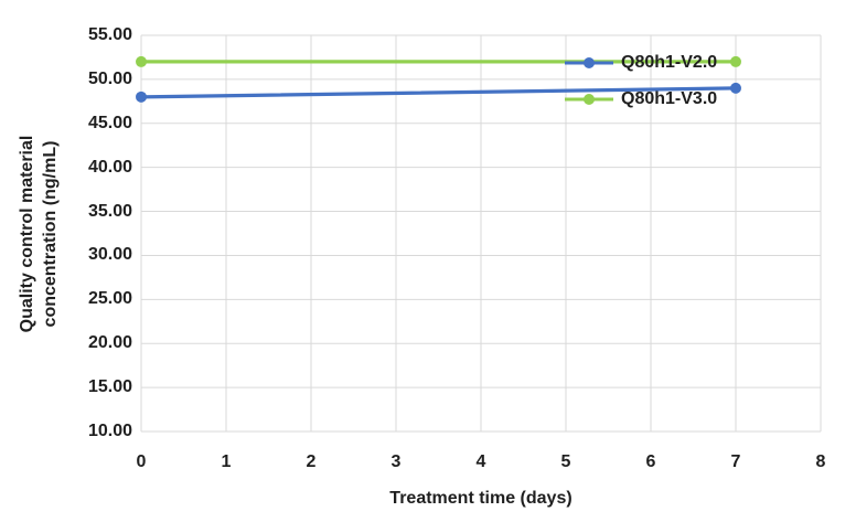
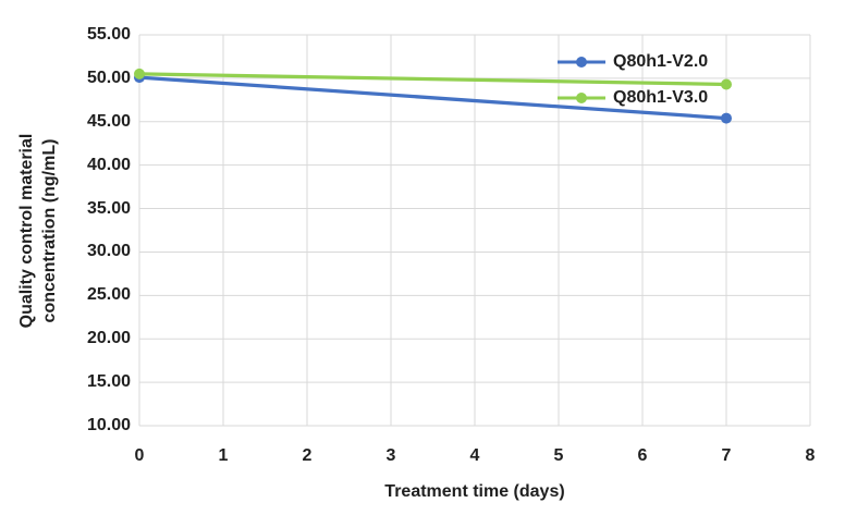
Q80h1-V2.0/0: 48 -> 50
Q80h1-V3.0/0: 52 -> 50
Q80h1-V2.0/7: 49 -> 45
Q80h1-V3.0/7: 52 -> 49
